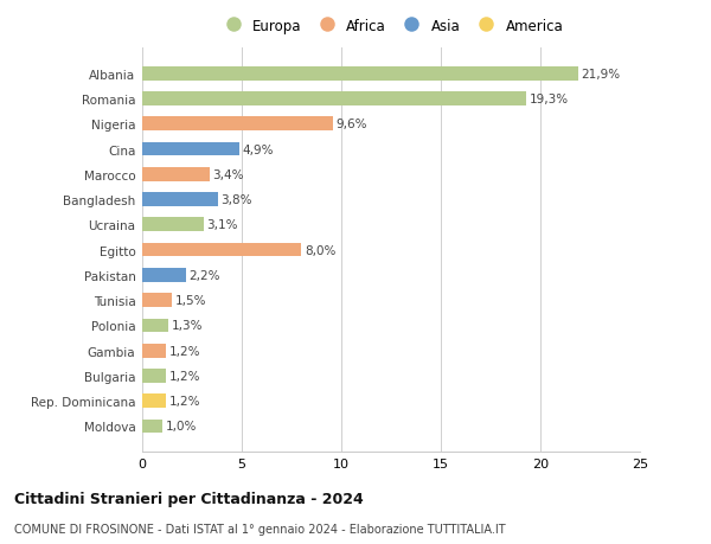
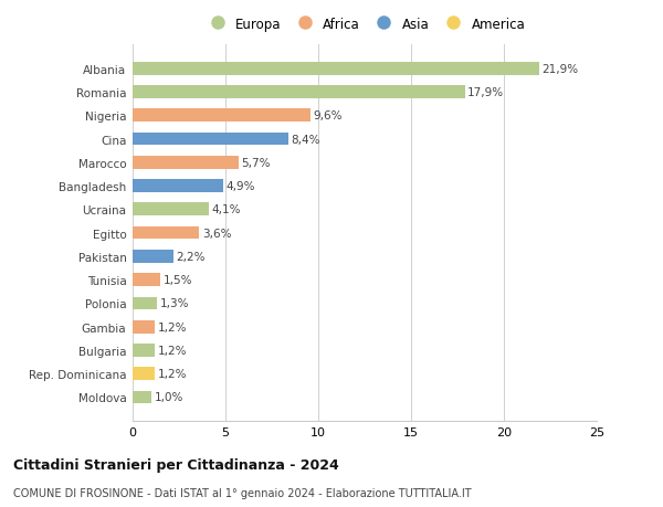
Romania: 19,3% -> 17,9%
Cina: 4,9% -> 8,4%
Marocco: 3,4% -> 5,7%
Bangladesh: 3,8% -> 4,9%
Ucraina: 3,1% -> 4,1%
Egitto: 8,0% -> 3,6%
